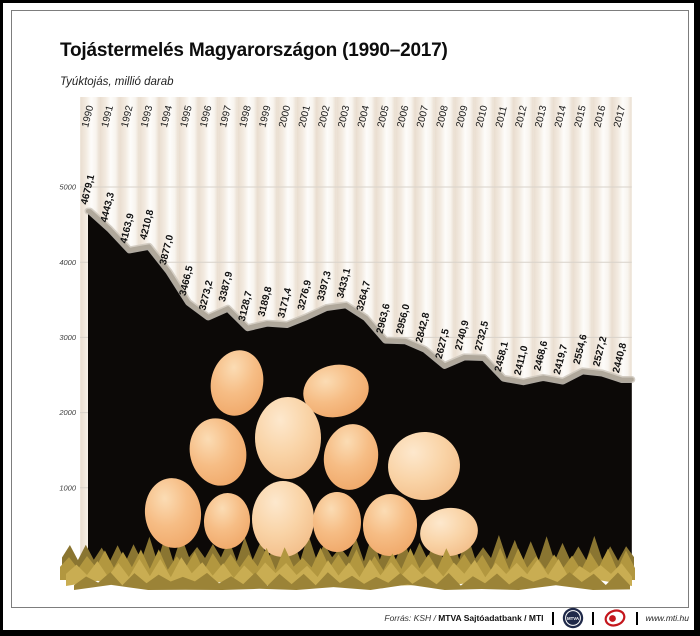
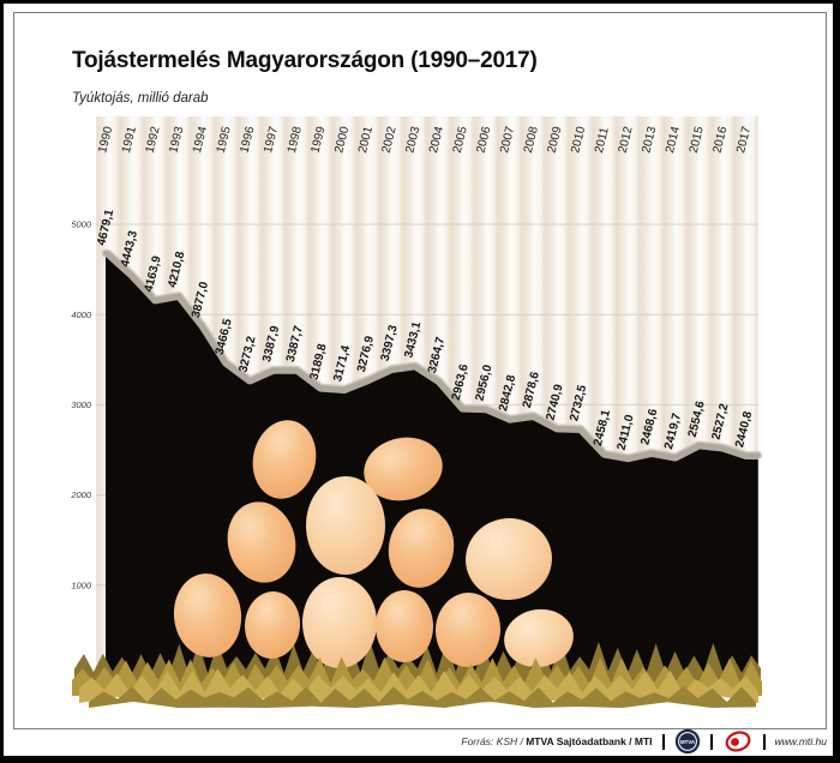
1998: 3128,7 -> 3387,7
2008: 2627,5 -> 2878,6
